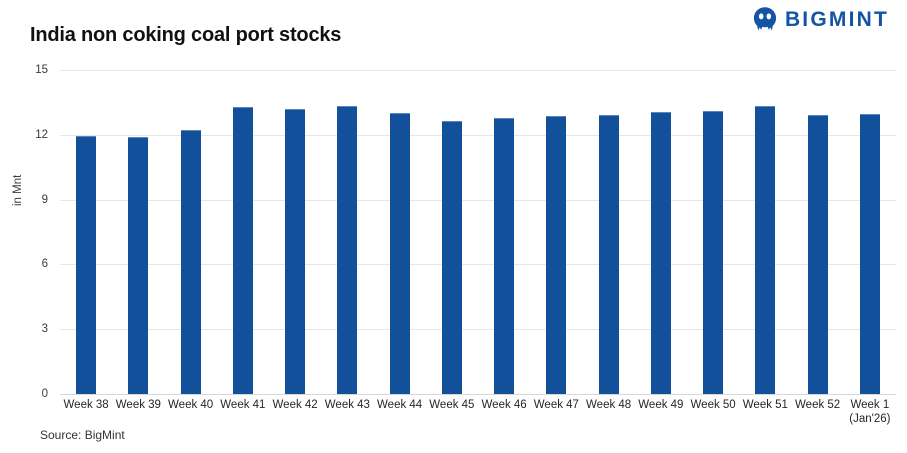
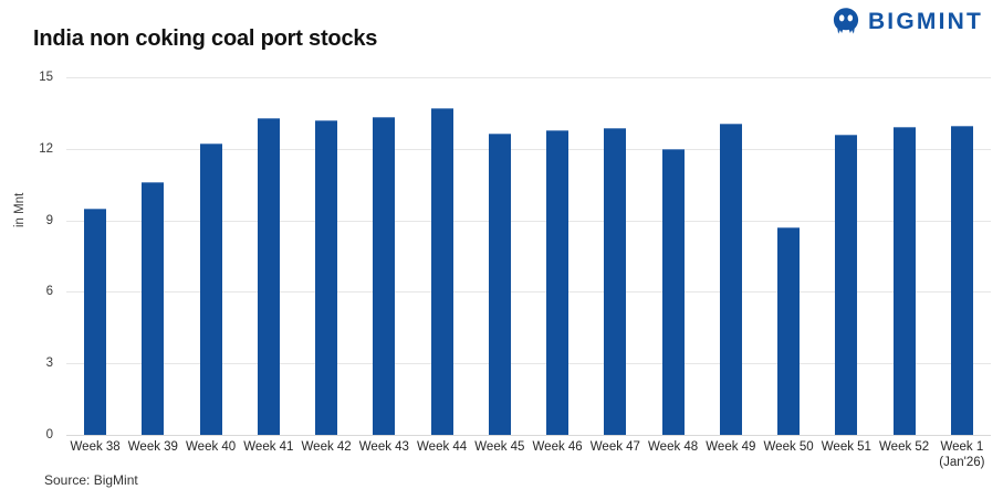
Week 38: 11.9 -> 9.5
Week 39: 11.9 -> 10.6
Week 44: 13.0 -> 13.7
Week 48: 12.9 -> 12.0
Week 50: 13.1 -> 8.7
Week 51: 13.3 -> 12.6
